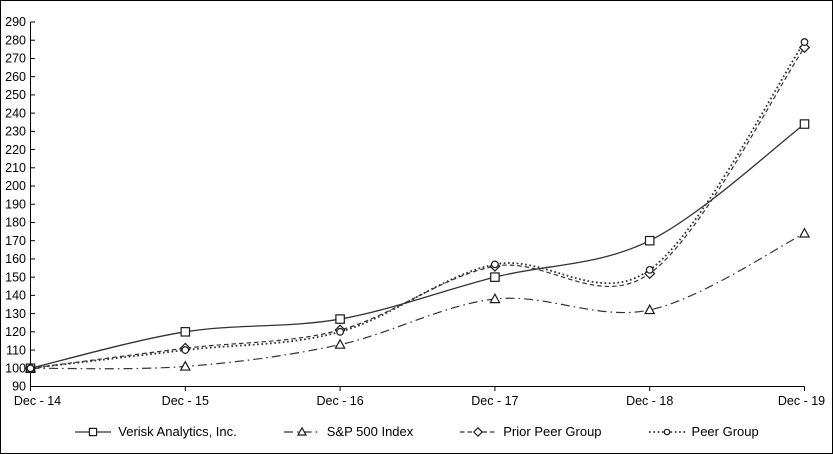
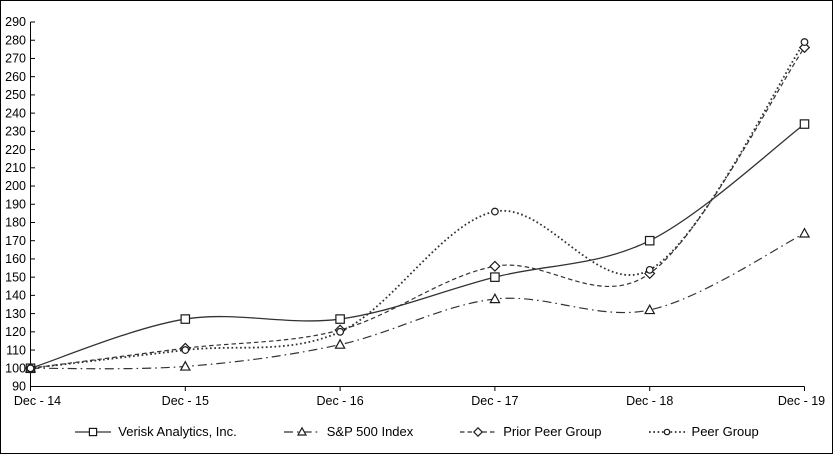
Verisk Analytics, Inc./Dec - 15: 120 -> 127
Peer Group/Dec - 17: 157 -> 186
